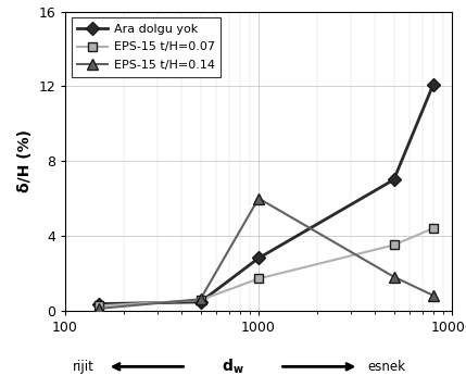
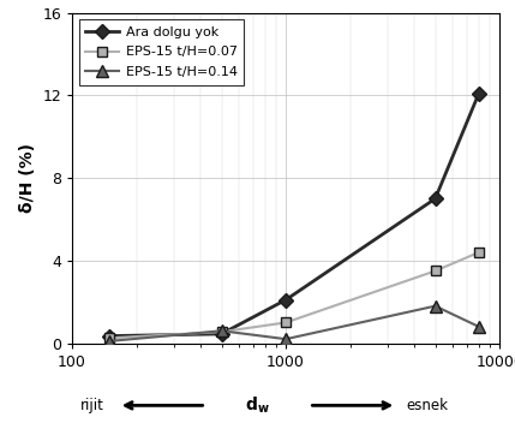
Ara dolgu yok/1000: 2.8 -> 2.1
EPS-15 t/H=0.07/1000: 1.7 -> 1.0
EPS-15 t/H=0.14/1000: 6.0 -> 0.2
